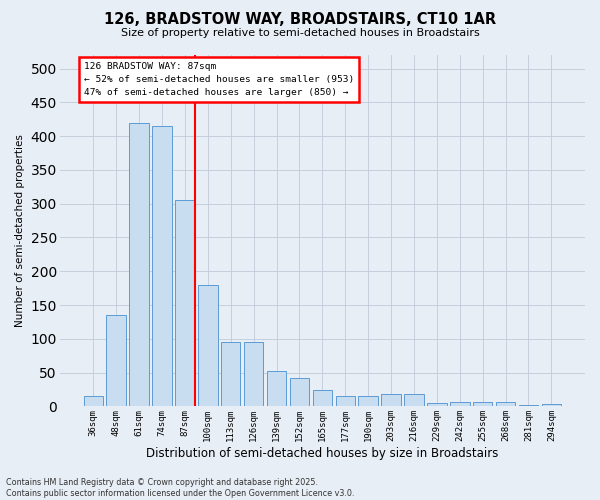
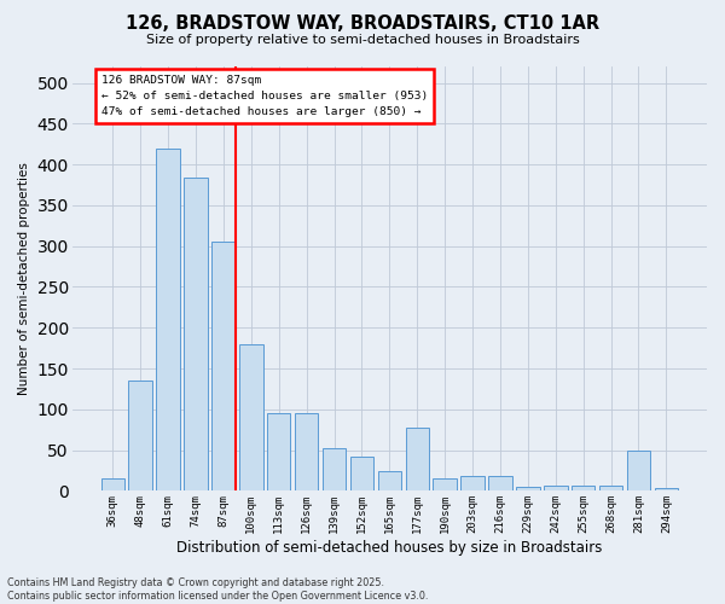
74sqm: 415 -> 384
177sqm: 15 -> 78
281sqm: 2 -> 50
